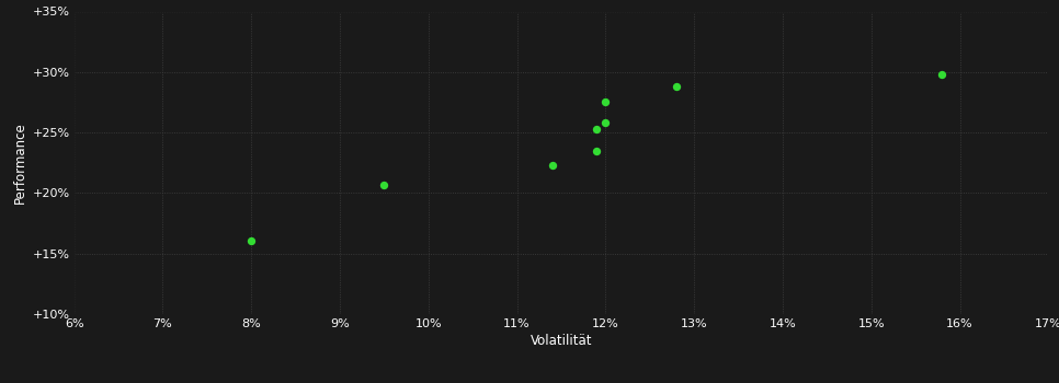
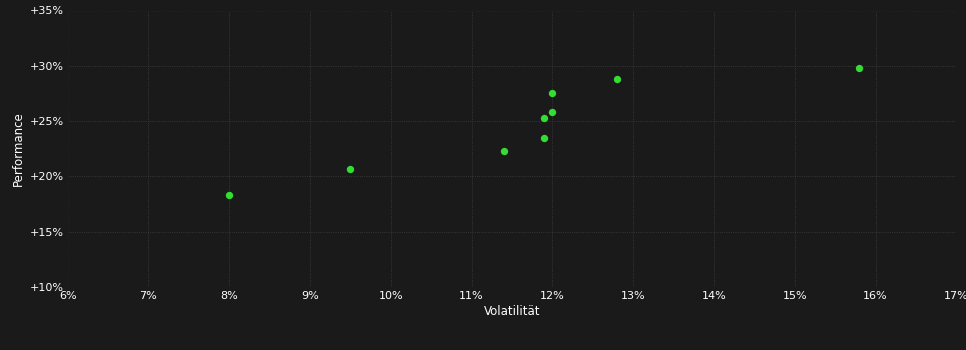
8%: 16.1% -> 18.3%
